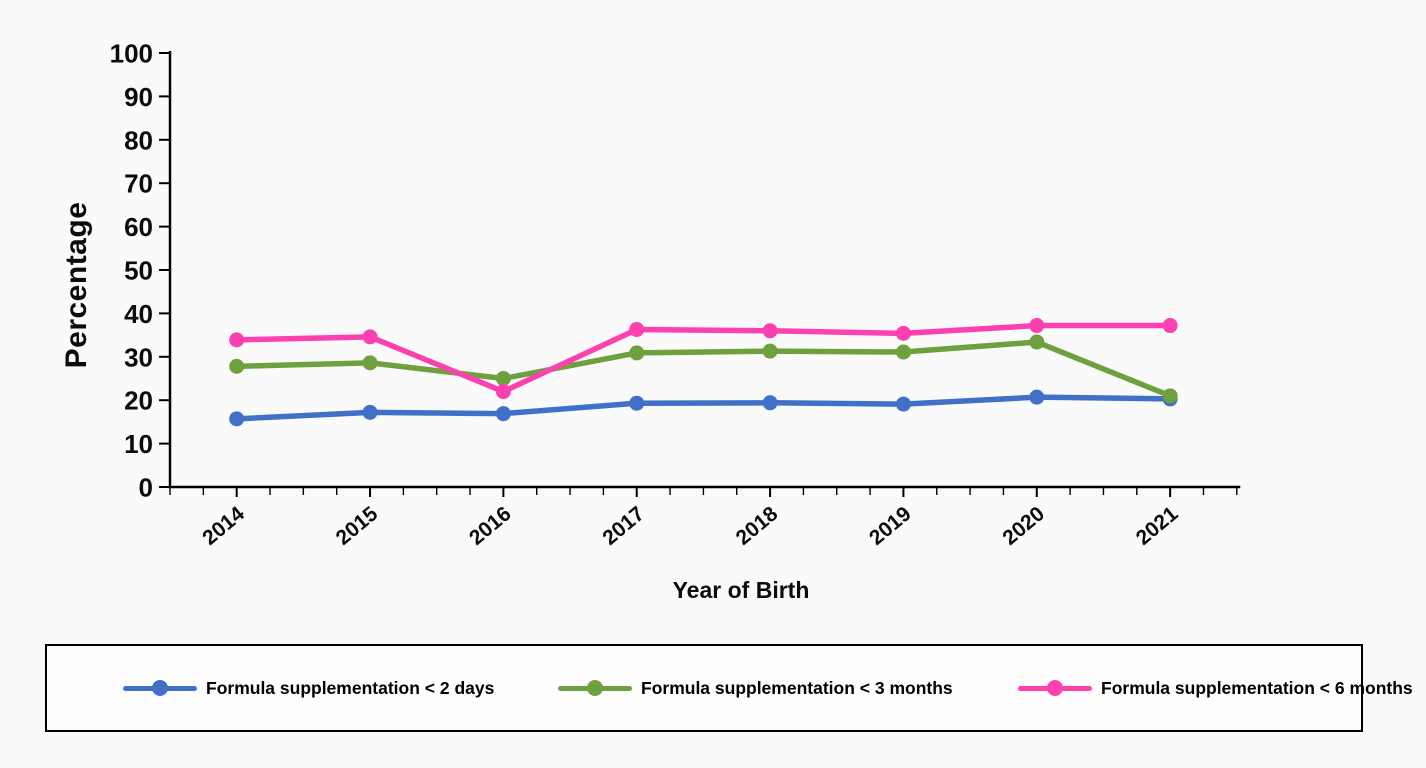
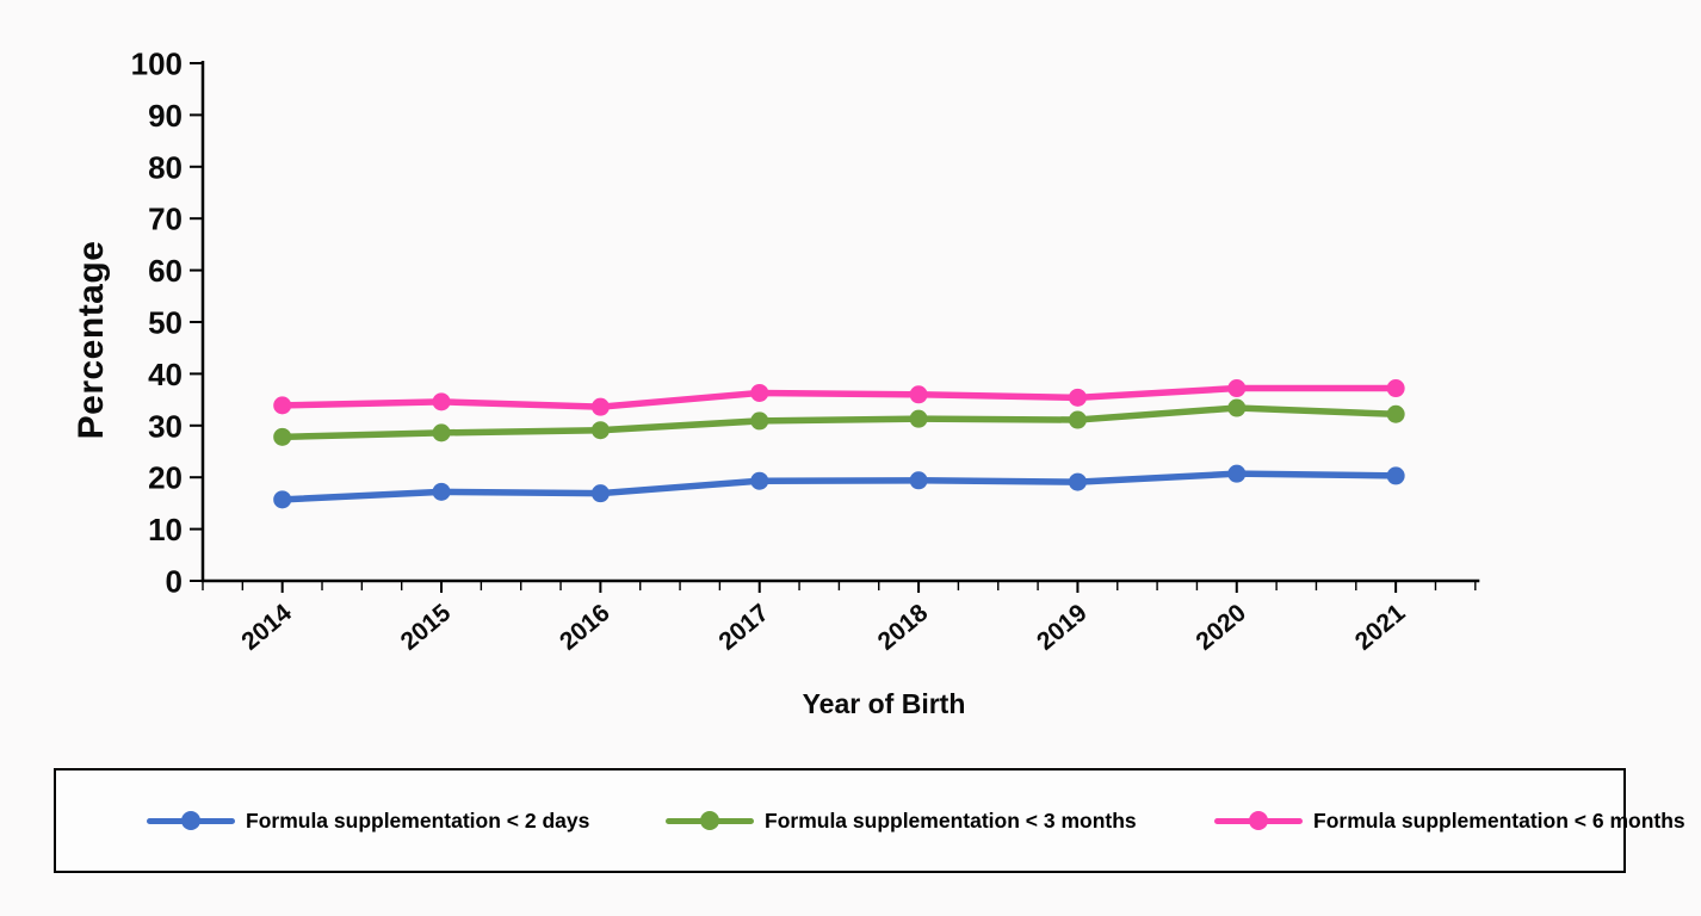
Formula supplementation < 3 months/2016: 25 -> 29
Formula supplementation < 6 months/2016: 22 -> 34
Formula supplementation < 3 months/2021: 21 -> 32
